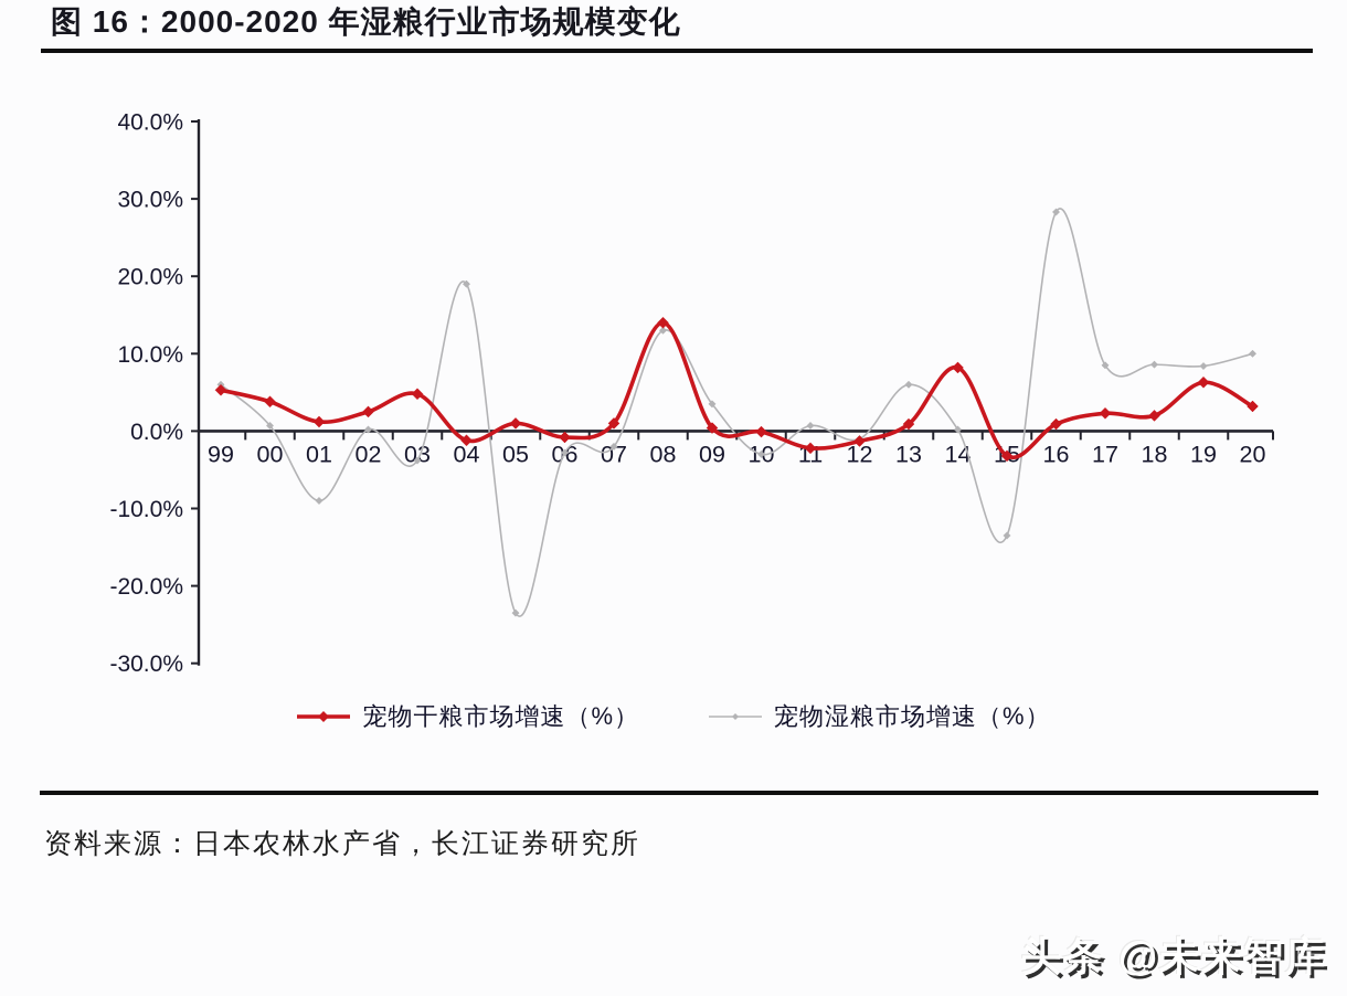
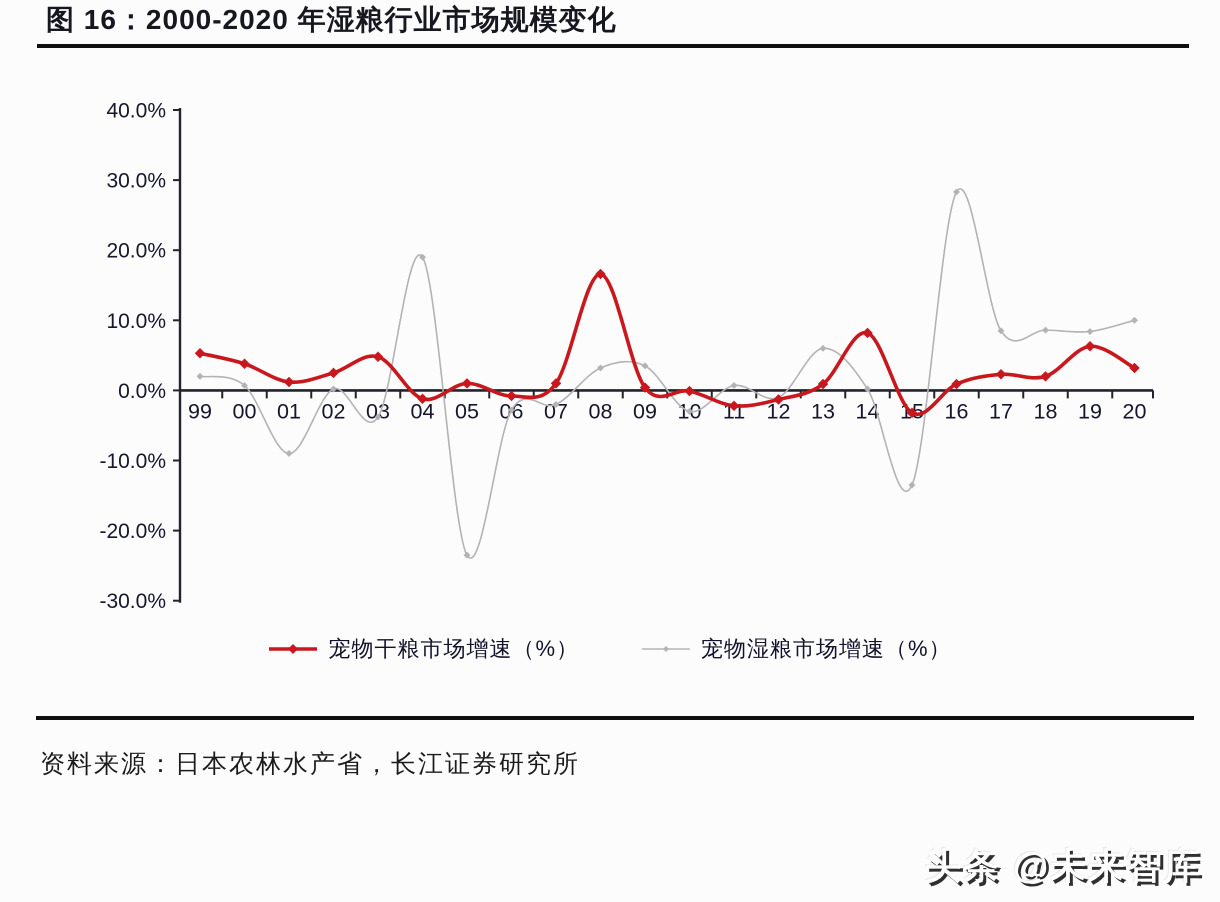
宠物湿粮市场增速（%）/99: 6% -> 2%
宠物干粮市场增速（%）/08: 14% -> 17%
宠物湿粮市场增速（%）/08: 13% -> 3%
